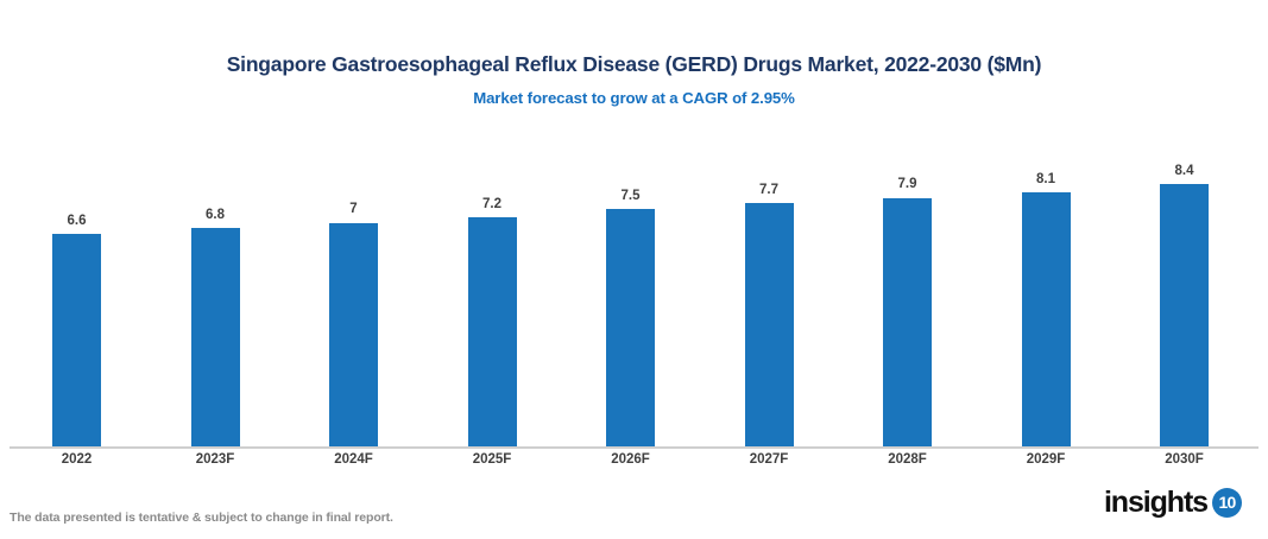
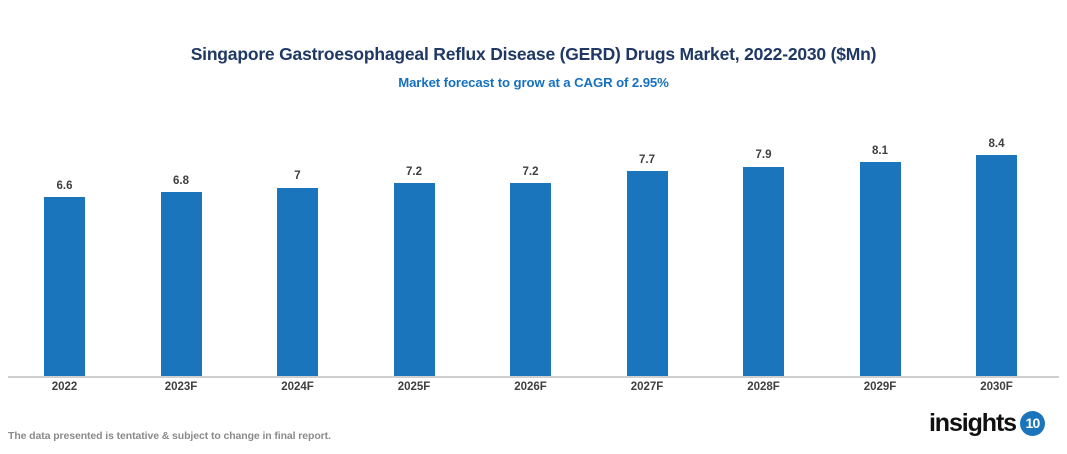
2026F: 7.5 -> 7.2
